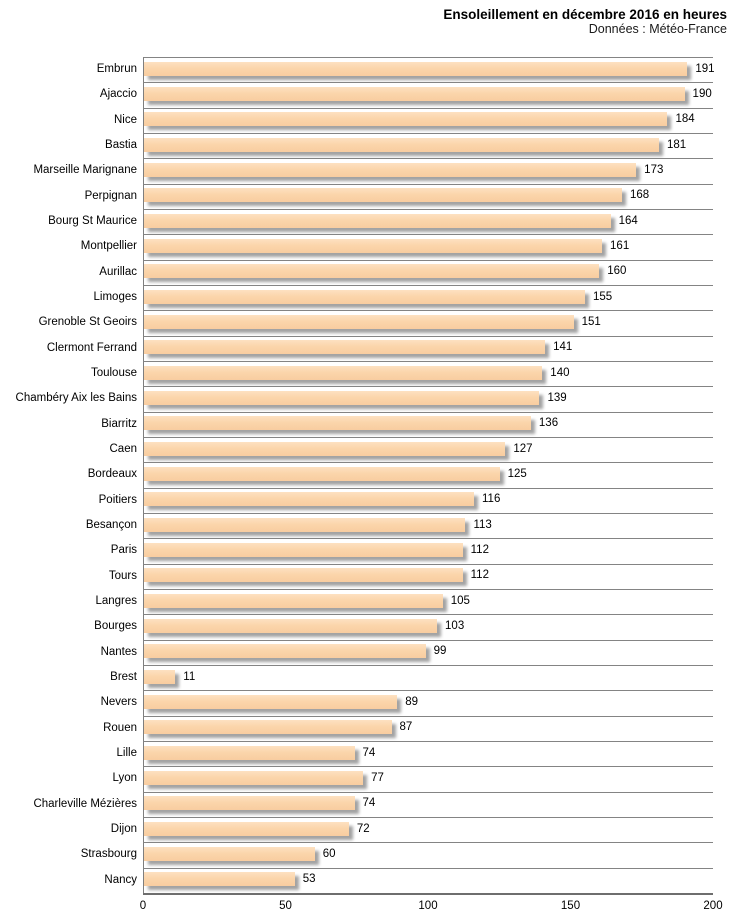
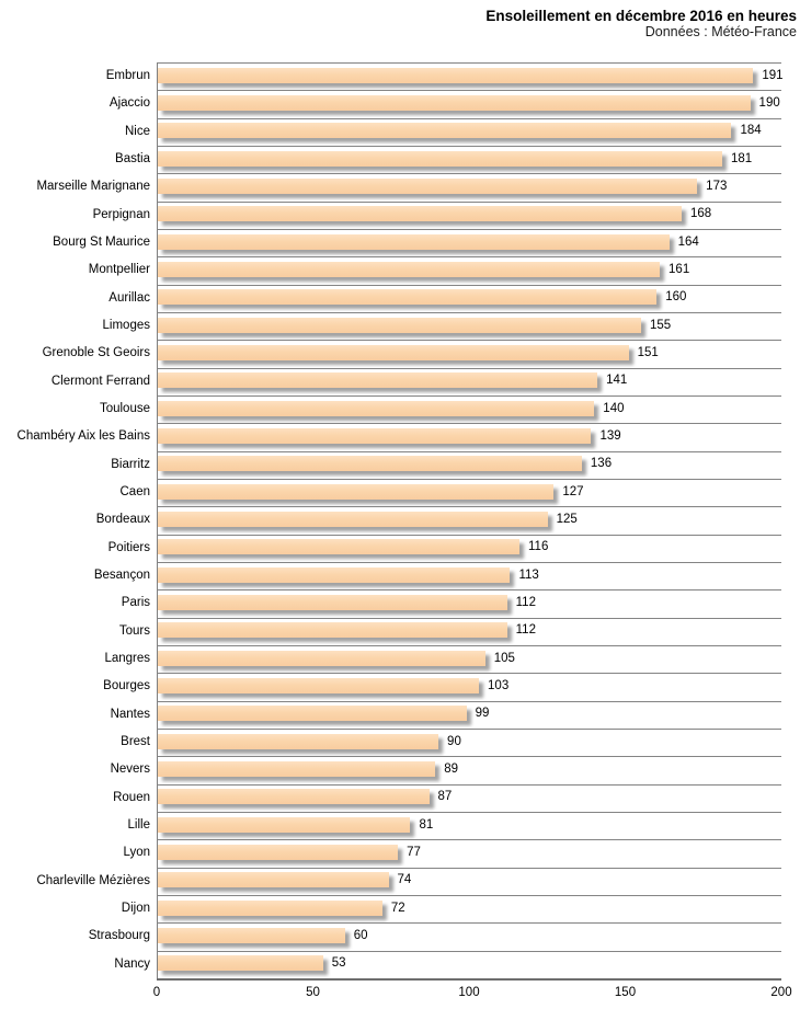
Brest: 11 -> 90
Lille: 74 -> 81
